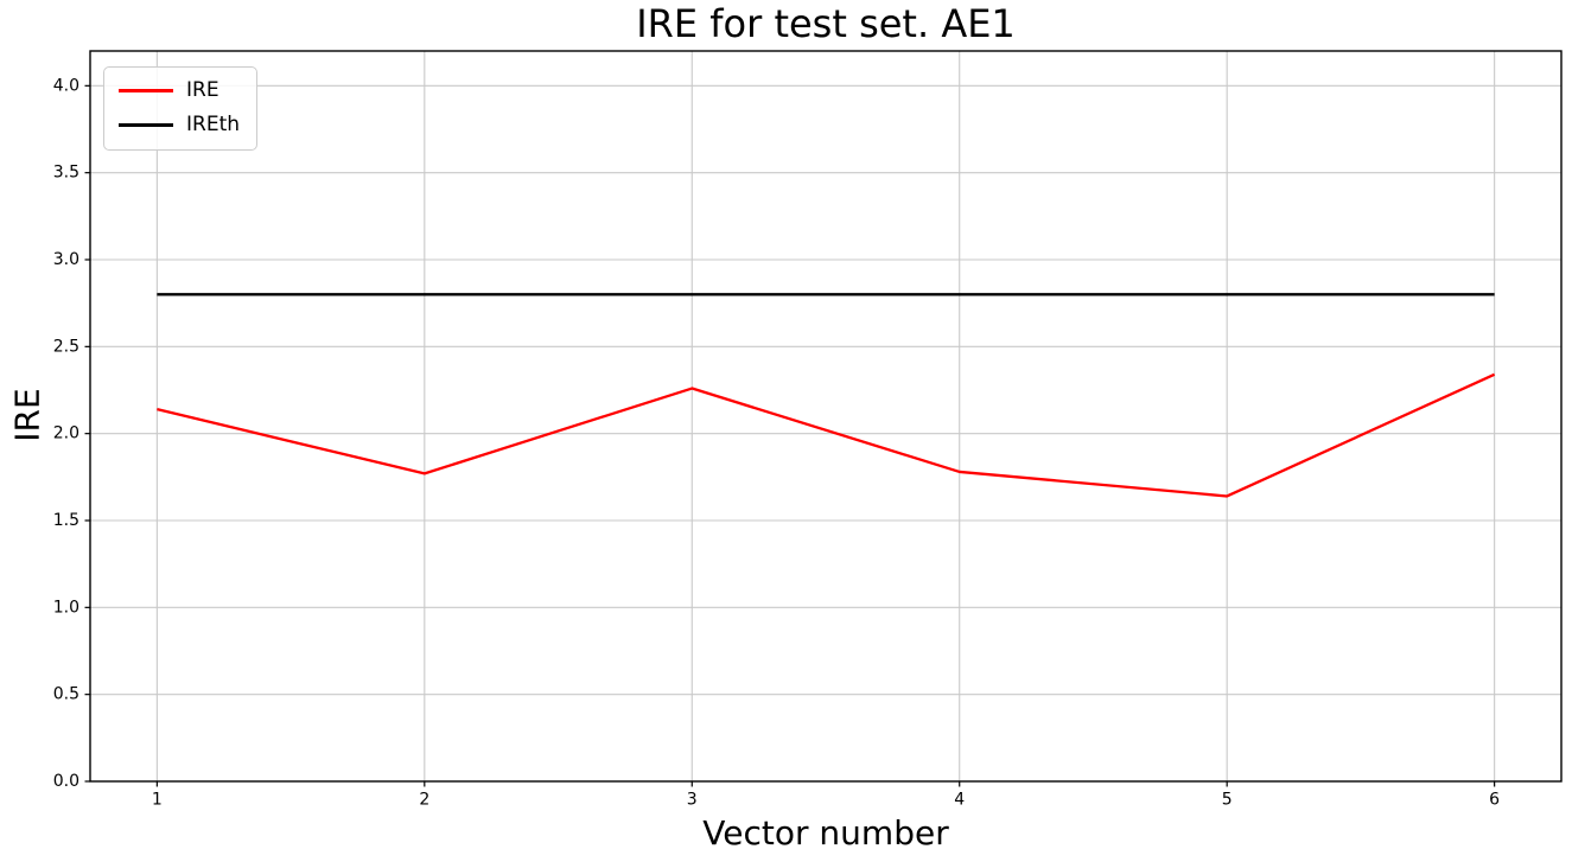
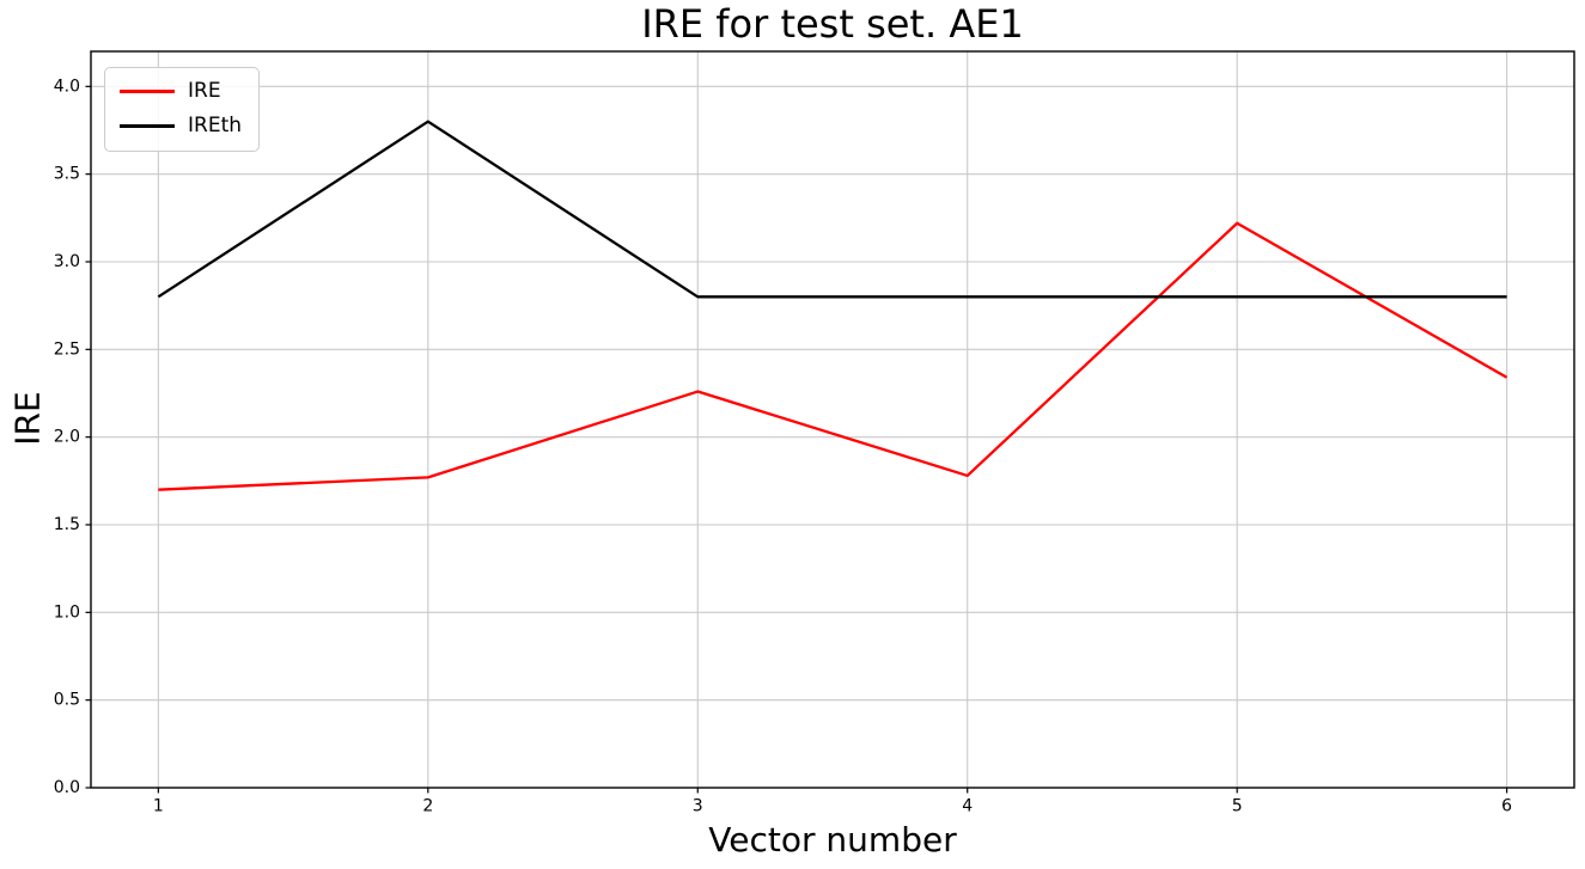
IRE/1: 2.14 -> 1.70
IREth/2: 2.8 -> 3.8
IRE/5: 1.64 -> 3.22
